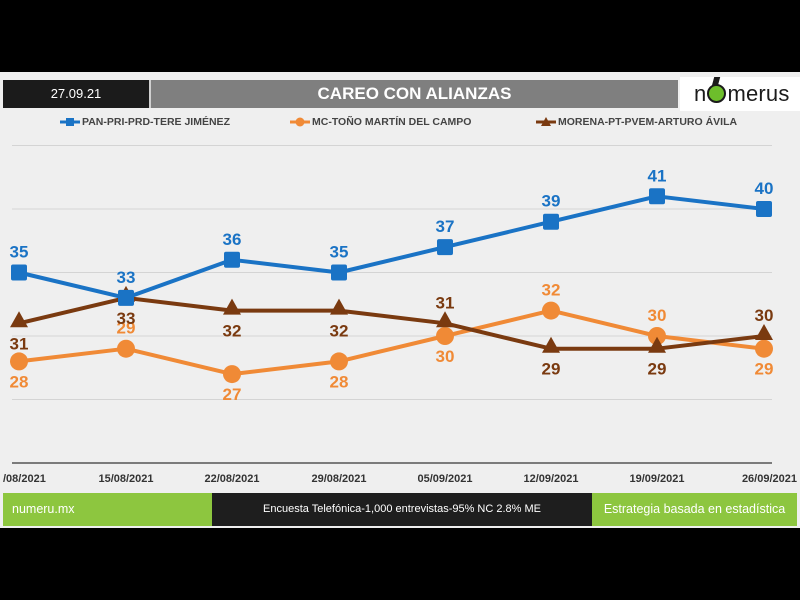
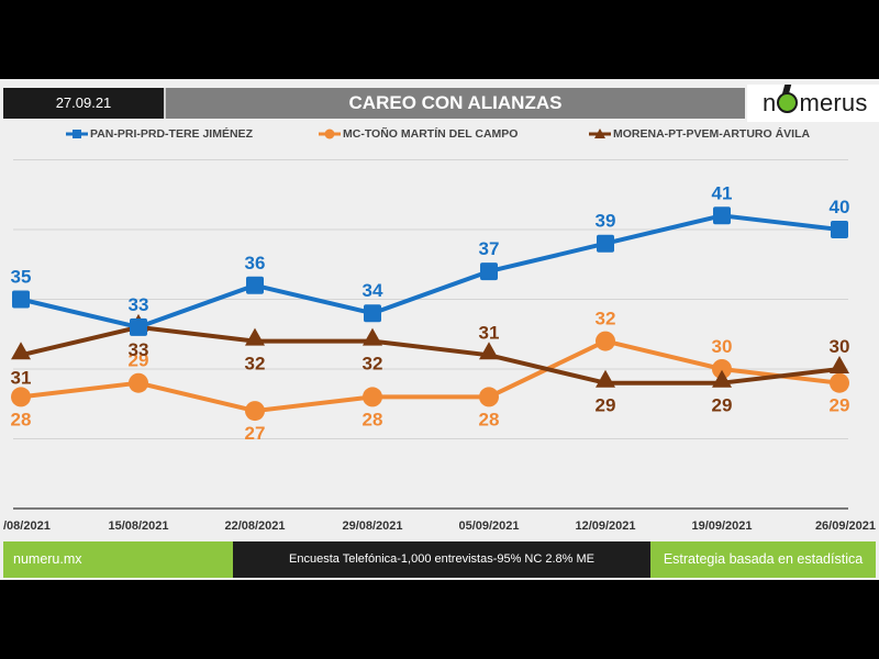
PAN-PRI-PRD-TERE JIMÉNEZ/29/08/2021: 35 -> 34
MC-TOÑO MARTÍN DEL CAMPO/05/09/2021: 30 -> 28
